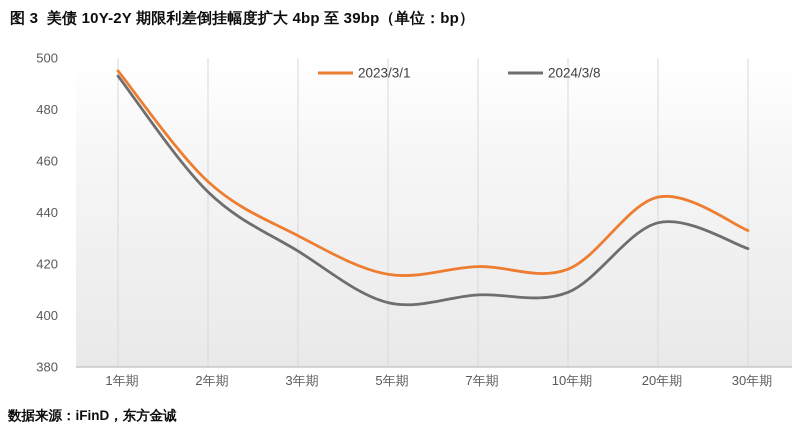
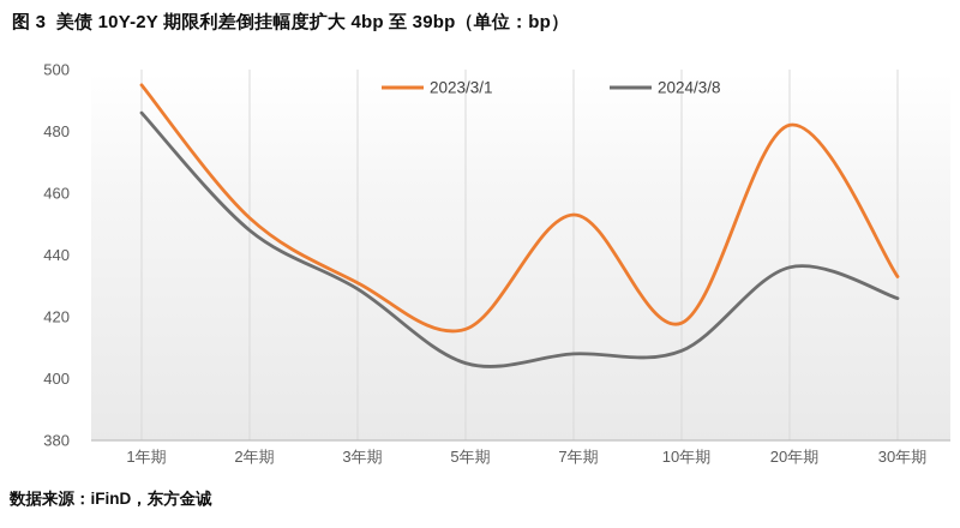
2024/3/8/1年期: 493 -> 486
2024/3/8/3年期: 425 -> 429
2023/3/1/7年期: 419 -> 453
2023/3/1/20年期: 446 -> 482
